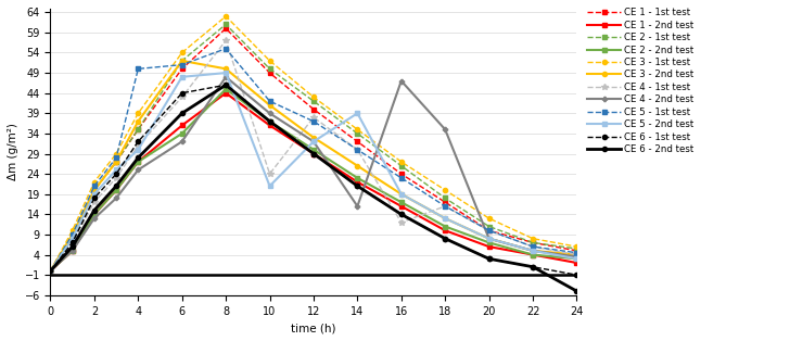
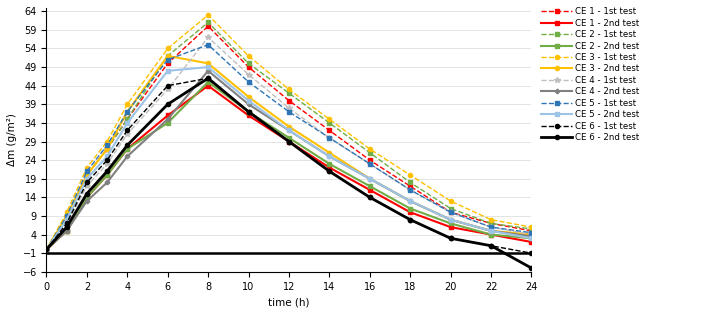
CE 5 - 1st test/4: 50.0 -> 37.0
CE 5 - 2nd test/4: 30 -> 34
CE 4 - 2nd test/6: 32.0 -> 35.0
CE 4 - 1st test/10: 24 -> 47
CE 5 - 1st test/10: 42.0 -> 45.0
CE 5 - 2nd test/10: 21 -> 40
CE 4 - 2nd test/14: 16.0 -> 25.0
CE 5 - 2nd test/14: 39 -> 25
CE 4 - 1st test/16: 12 -> 23
CE 4 - 2nd test/16: 47.0 -> 19.0
CE 4 - 2nd test/18: 35.0 -> 13.0
